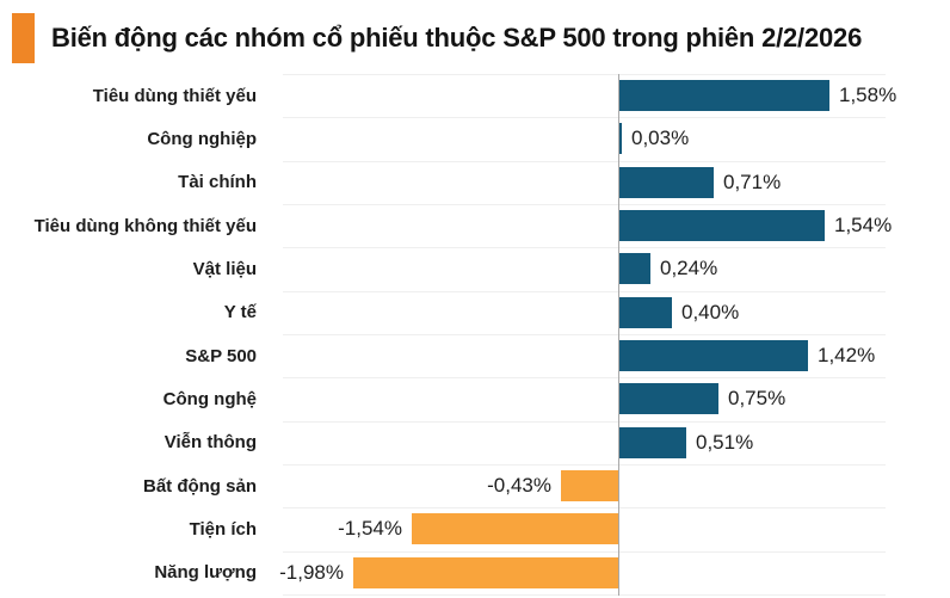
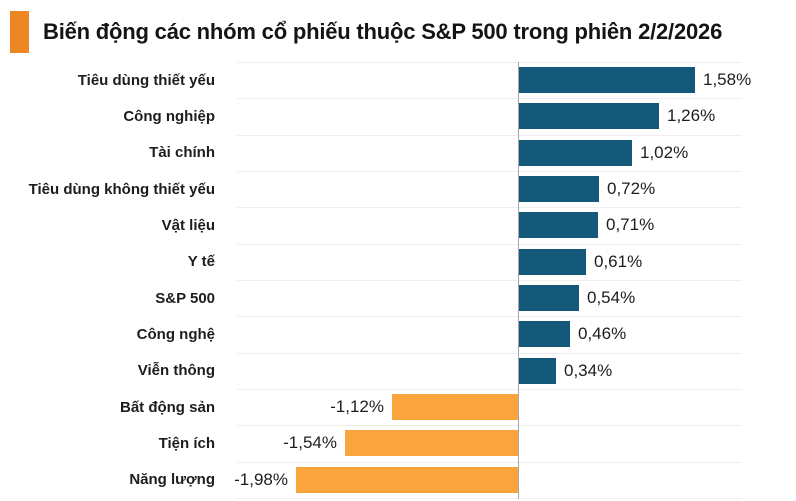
Công nghiệp: 0,03% -> 1,26%
Tài chính: 0,71% -> 1,02%
Tiêu dùng không thiết yếu: 1,54% -> 0,72%
Vật liệu: 0,24% -> 0,71%
Y tế: 0,40% -> 0,61%
S&P 500: 1,42% -> 0,54%
Công nghệ: 0,75% -> 0,46%
Viễn thông: 0,51% -> 0,34%
Bất động sản: -0,43% -> -1,12%
